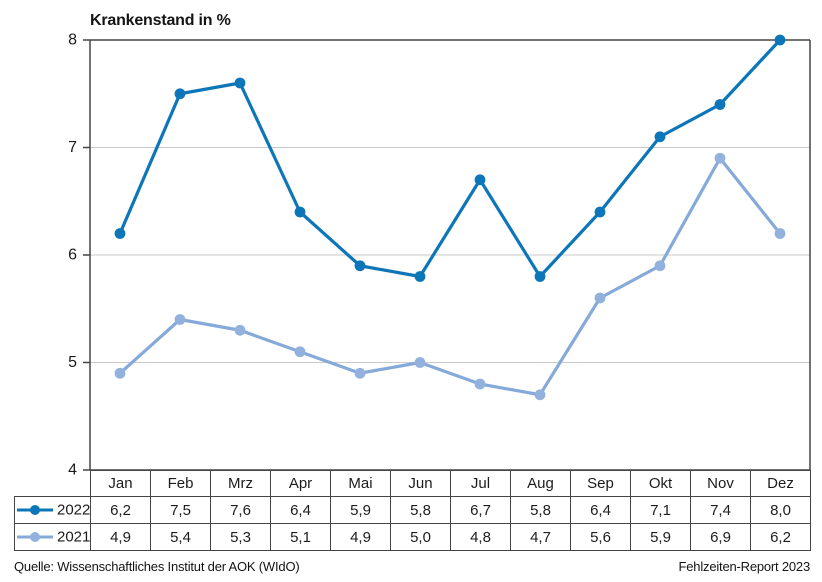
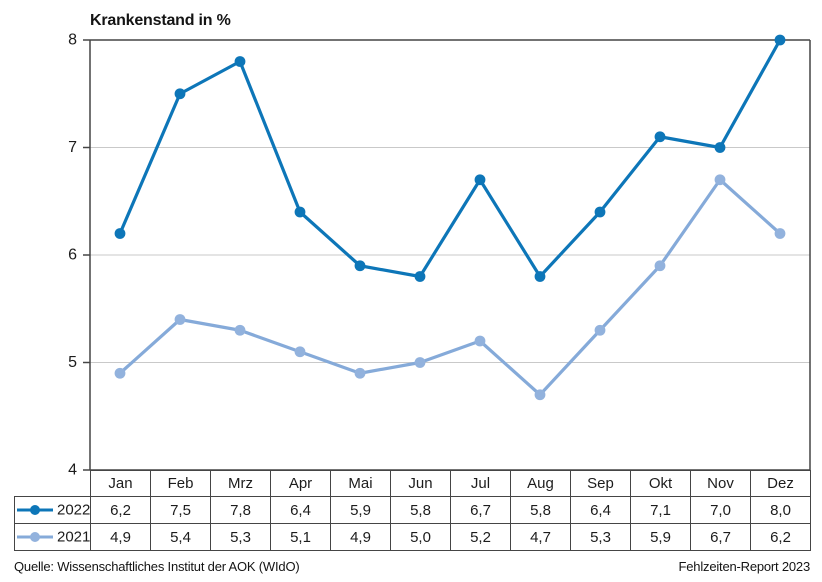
2022/Mrz: 7,6 -> 7,8
2021/Jul: 4,8 -> 5,2
2021/Sep: 5,6 -> 5,3
2022/Nov: 7,4 -> 7,0
2021/Nov: 6,9 -> 6,7
